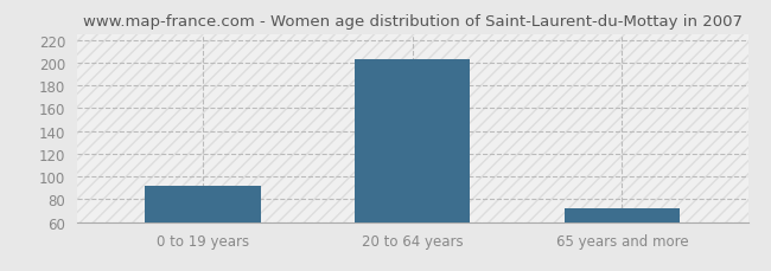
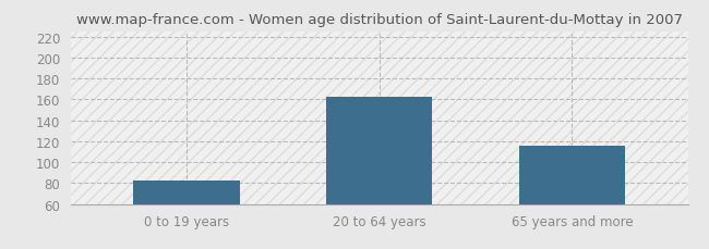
0 to 19 years: 92 -> 82
20 to 64 years: 203 -> 162
65 years and more: 72 -> 116
